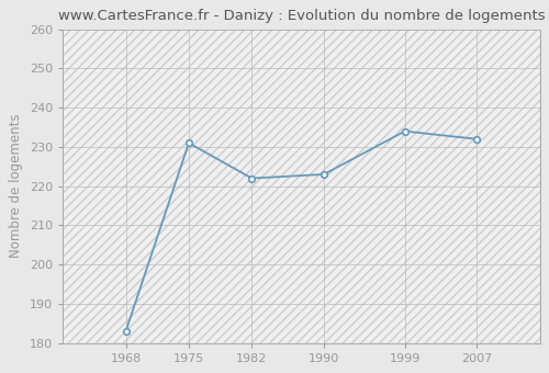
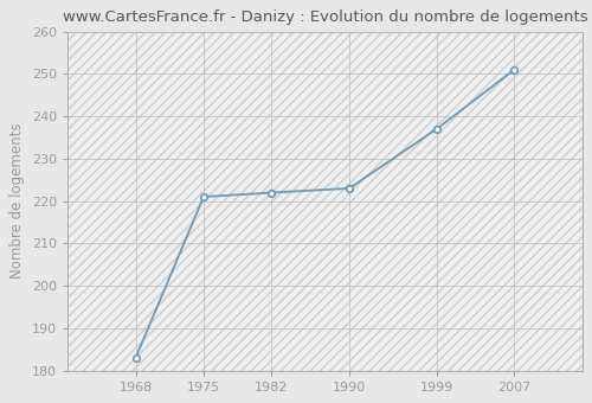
1975: 231 -> 221
1999: 234 -> 237
2007: 232 -> 251
